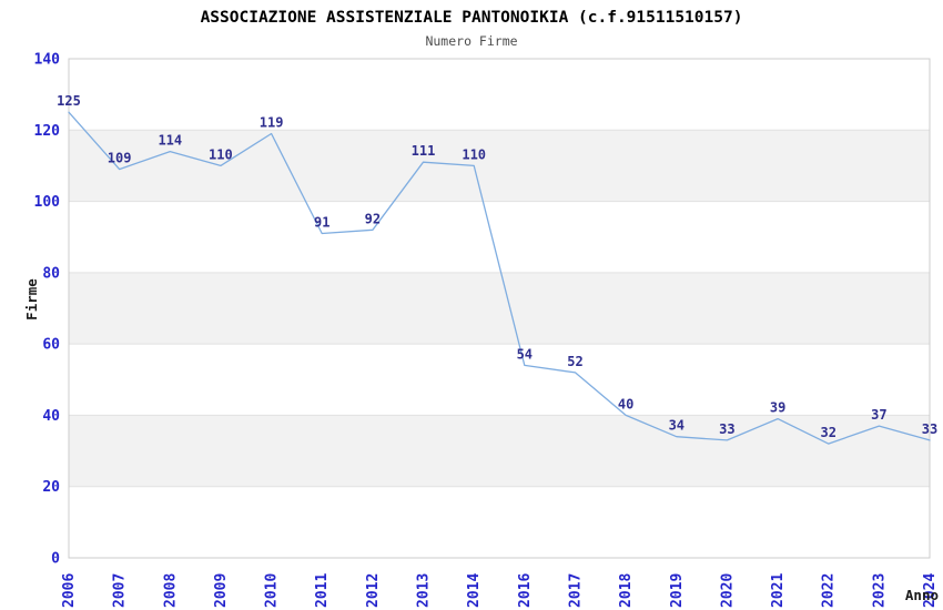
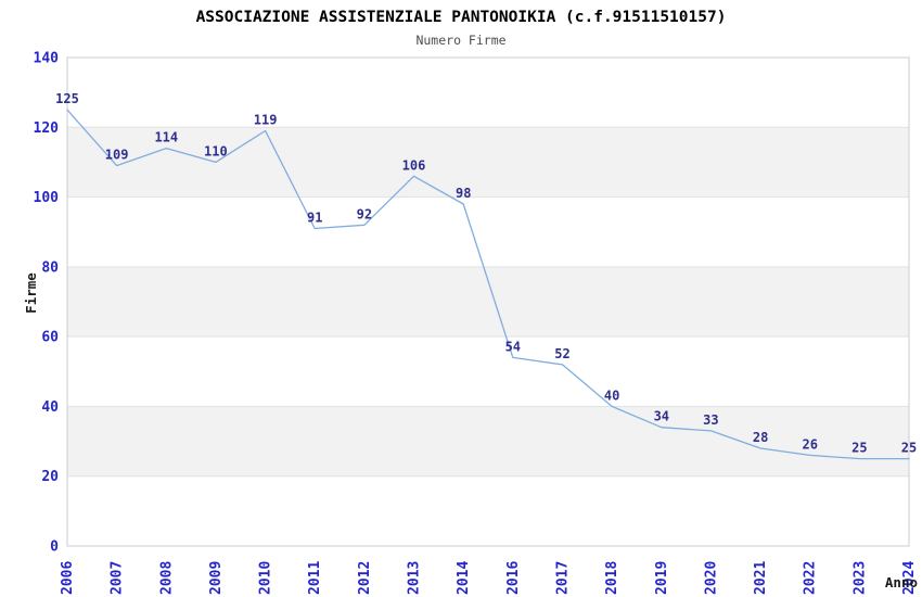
2013: 111 -> 106
2014: 110 -> 98
2021: 39 -> 28
2022: 32 -> 26
2023: 37 -> 25
2024: 33 -> 25
